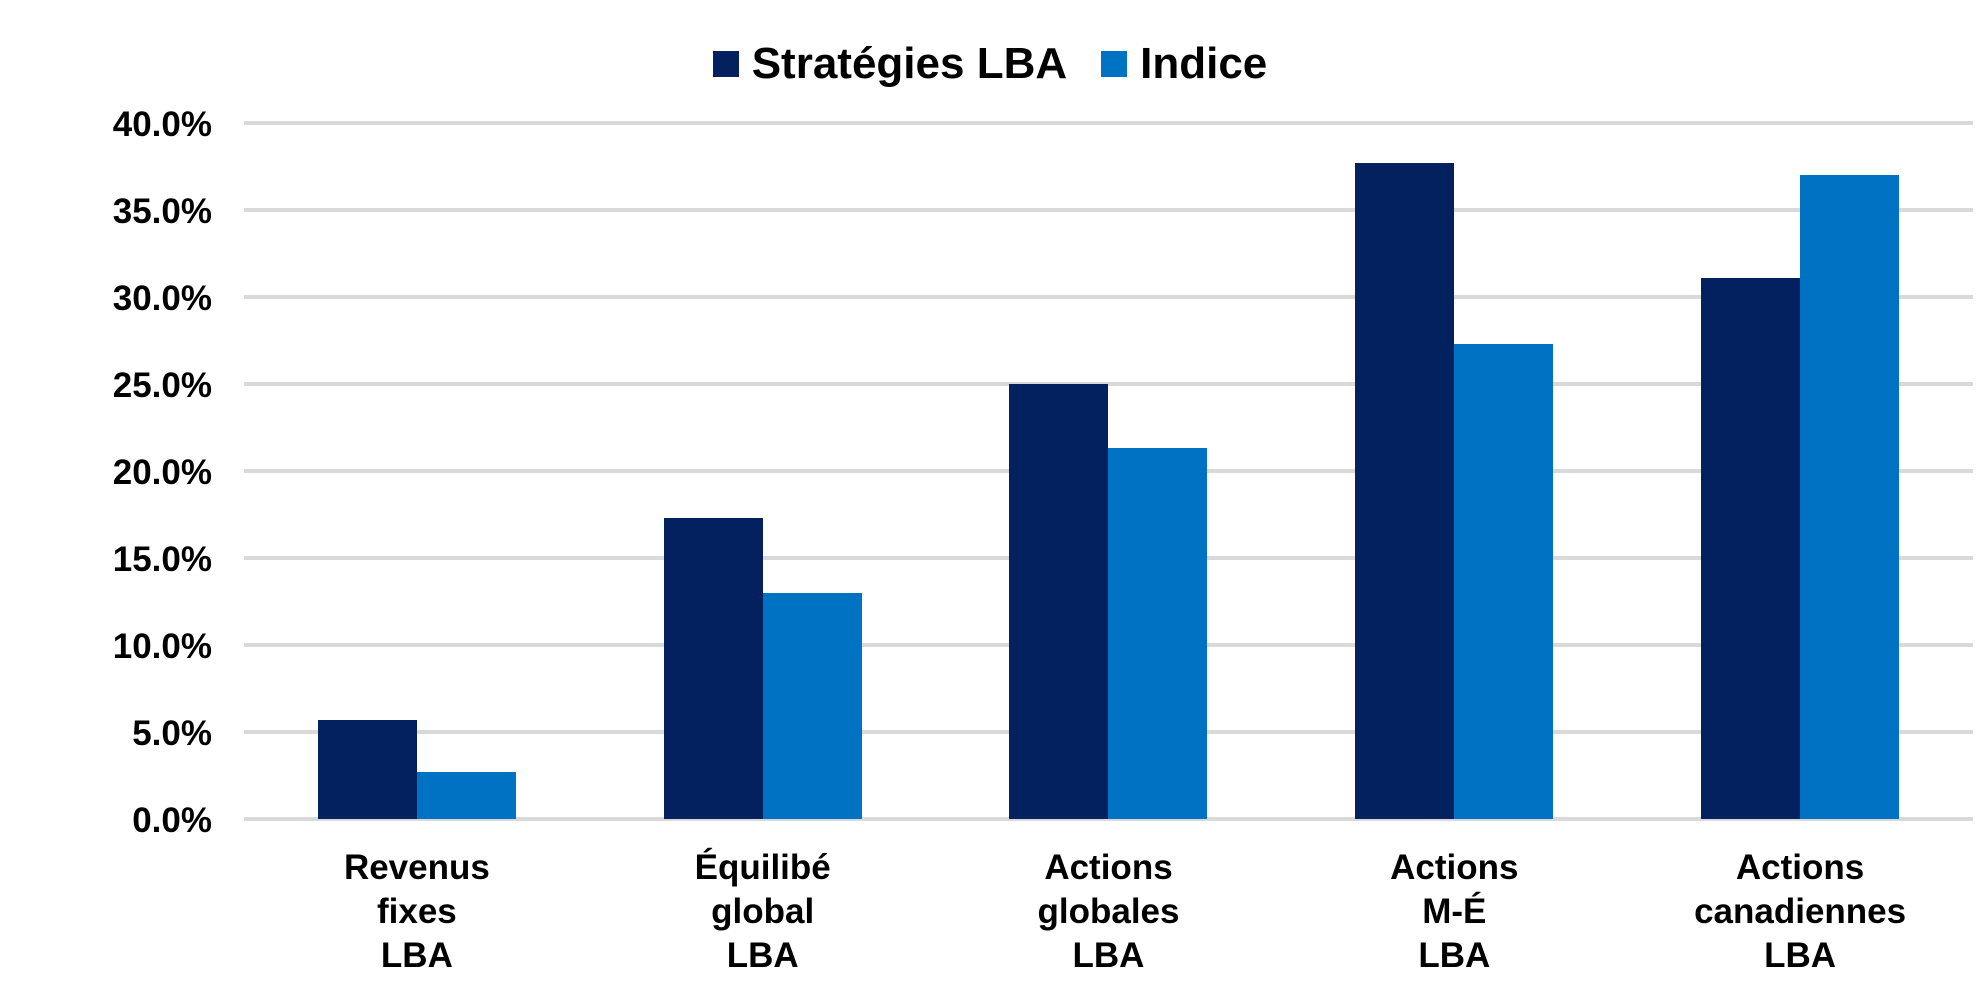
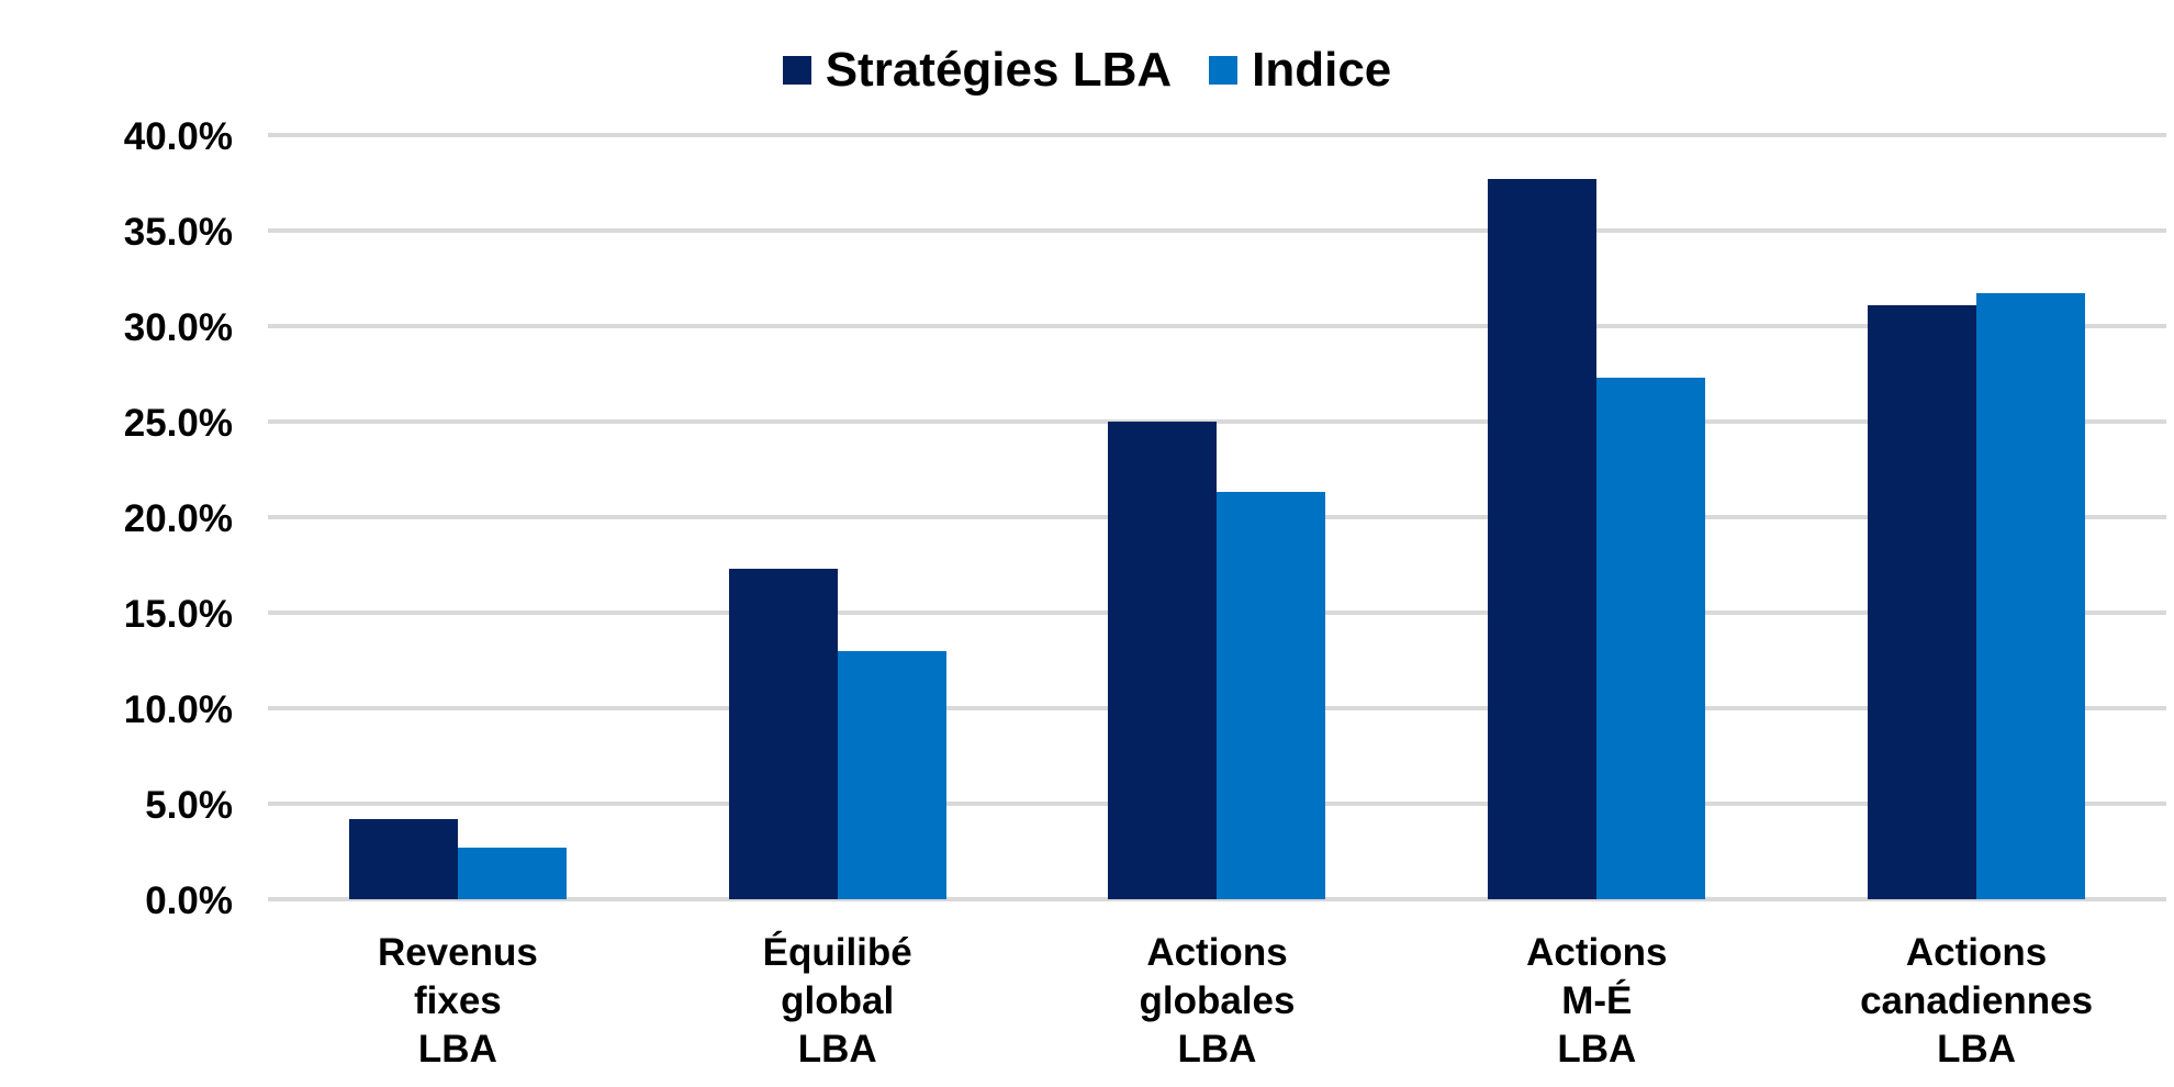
Stratégies LBA/Revenus fixes LBA: 5.7% -> 4.2%
Indice/Actions canadiennes LBA: 37.0% -> 31.7%
